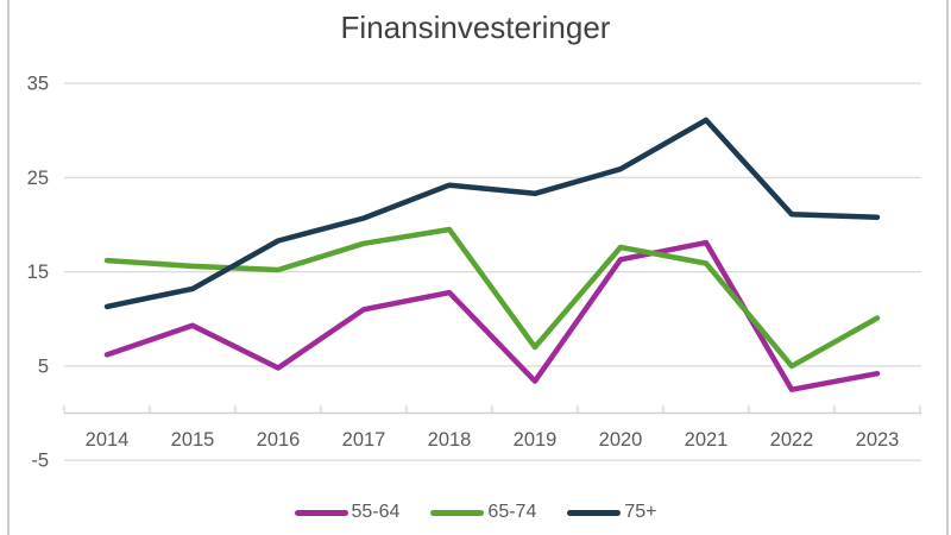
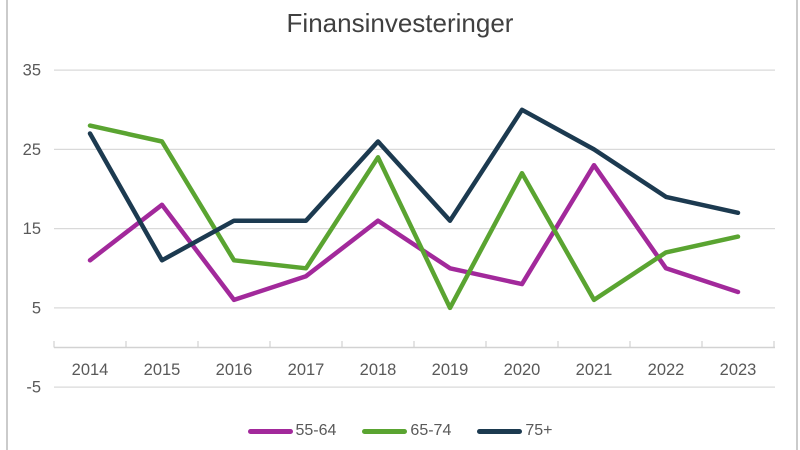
55-64/2014: 6 -> 11
65-74/2014: 16 -> 28
75+/2014: 11 -> 27
55-64/2015: 9 -> 18
65-74/2015: 16 -> 26
75+/2015: 13 -> 11
55-64/2016: 5 -> 6
65-74/2016: 15 -> 11
75+/2016: 18 -> 16
55-64/2017: 11 -> 9
65-74/2017: 18 -> 10
75+/2017: 21 -> 16
55-64/2018: 13 -> 16
65-74/2018: 20 -> 24
75+/2018: 24 -> 26
55-64/2019: 3 -> 10
65-74/2019: 7 -> 5
75+/2019: 23 -> 16
55-64/2020: 16 -> 8
65-74/2020: 18 -> 22
75+/2020: 26 -> 30
55-64/2021: 18 -> 23
65-74/2021: 16 -> 6
75+/2021: 31 -> 25
55-64/2022: 2 -> 10
65-74/2022: 5 -> 12
75+/2022: 21 -> 19
55-64/2023: 4 -> 7
65-74/2023: 10 -> 14
75+/2023: 21 -> 17
